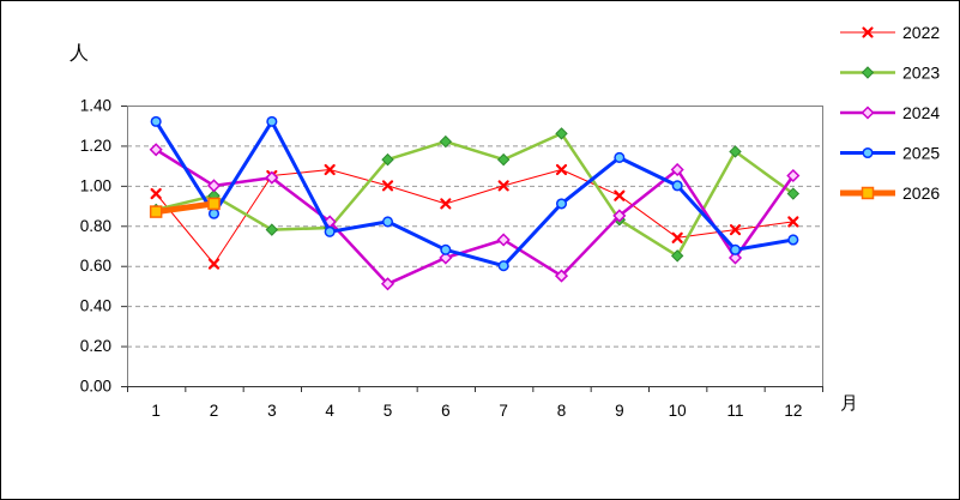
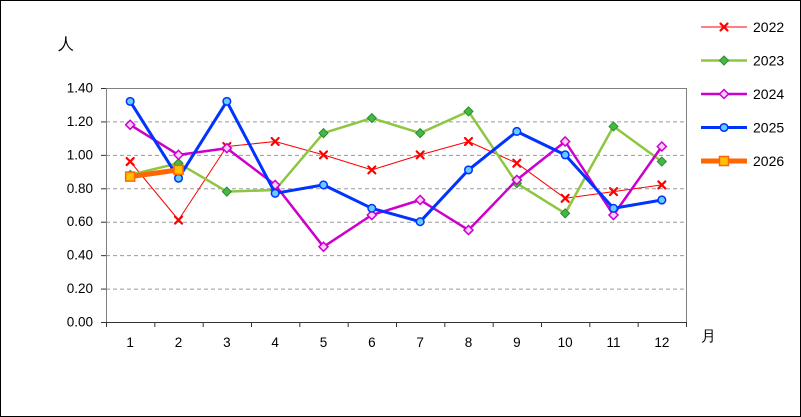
2024/5: 0.51 -> 0.45
